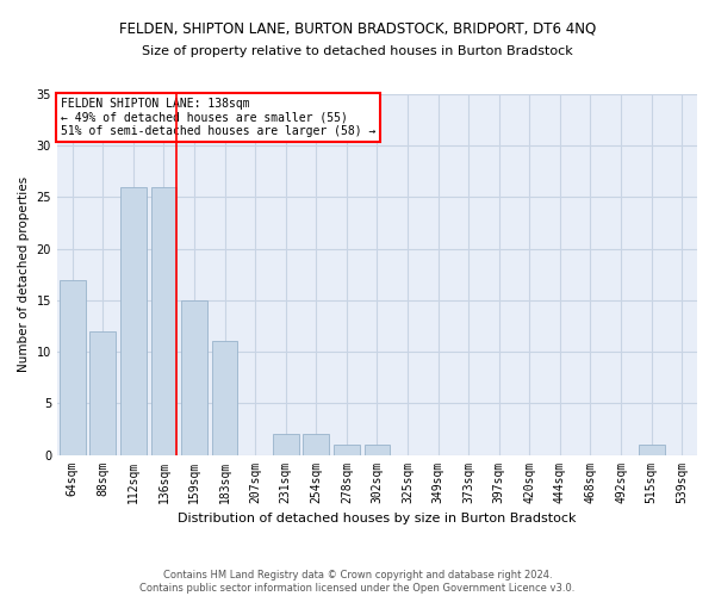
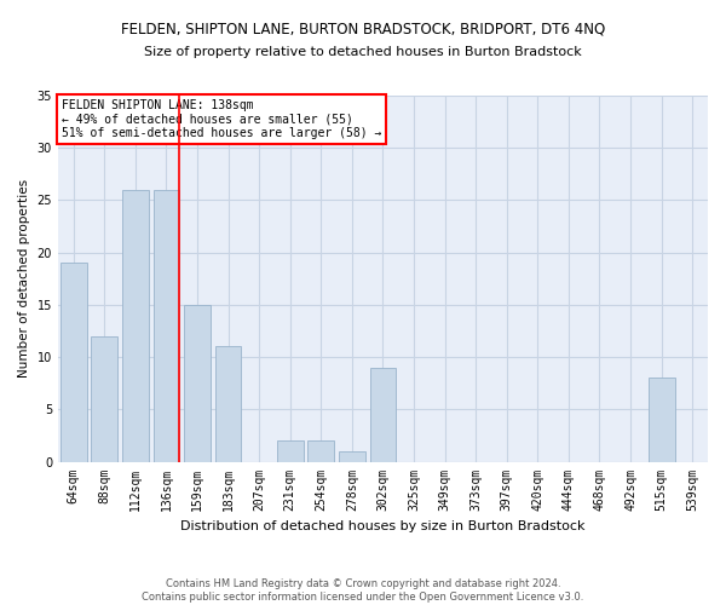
64sqm: 17 -> 19
302sqm: 1 -> 9
515sqm: 1 -> 8
